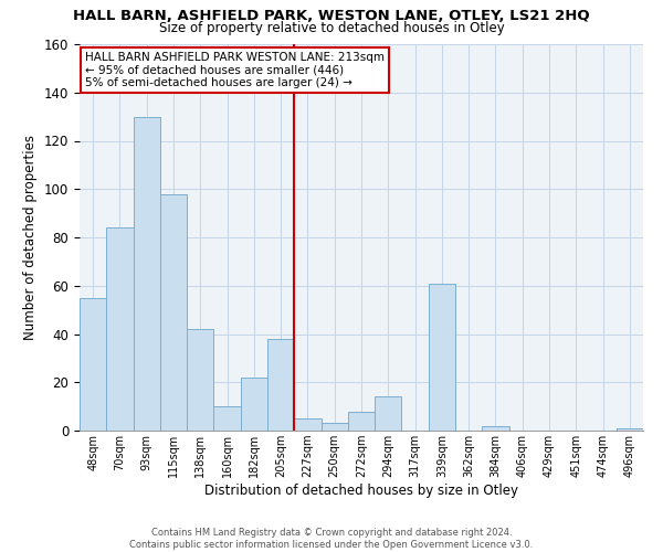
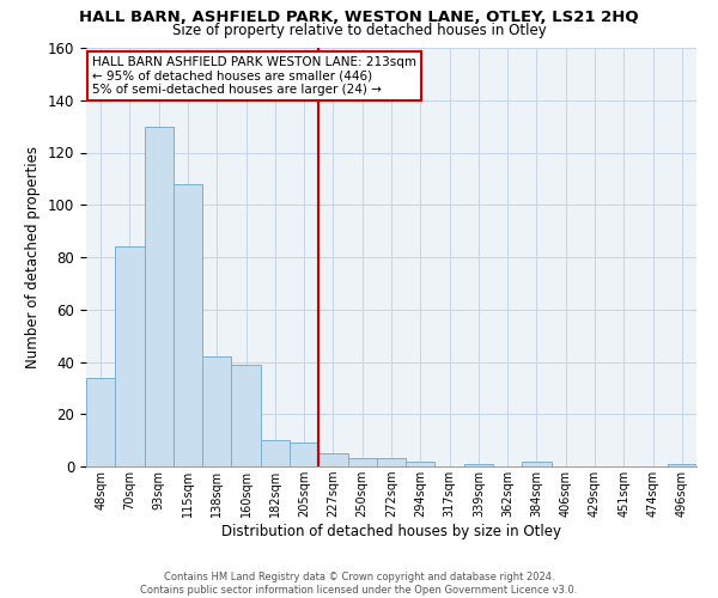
48sqm: 55 -> 34
115sqm: 98 -> 108
160sqm: 10 -> 39
182sqm: 22 -> 10
205sqm: 38 -> 9
272sqm: 8 -> 3
294sqm: 14 -> 2
339sqm: 61 -> 1
